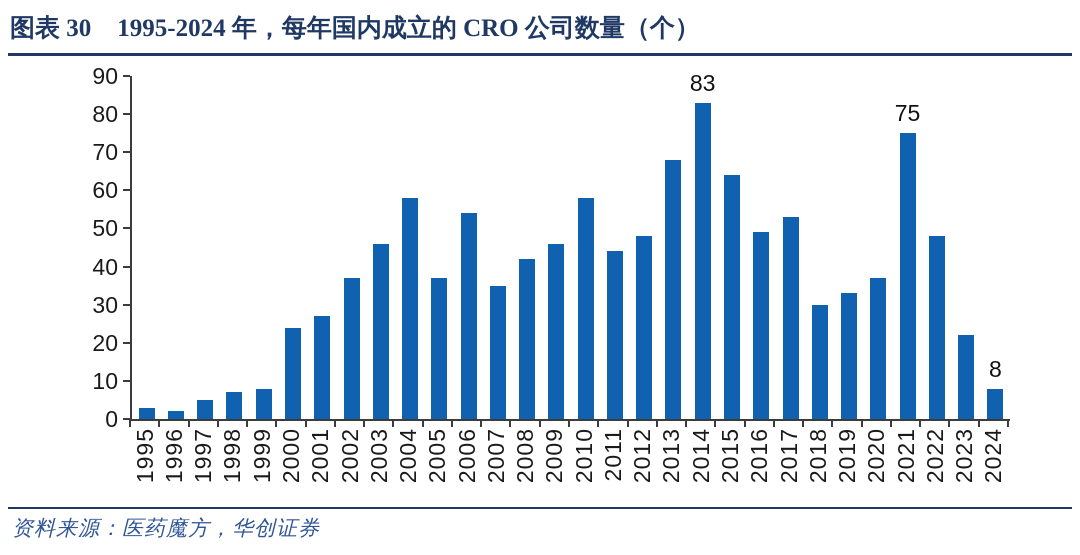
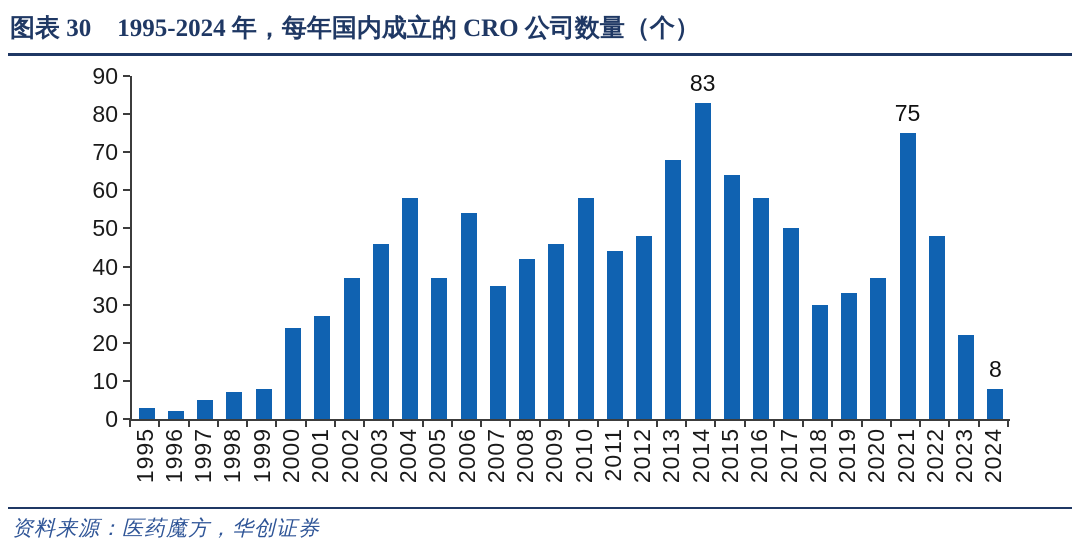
2016: 49 -> 58
2017: 53 -> 50
